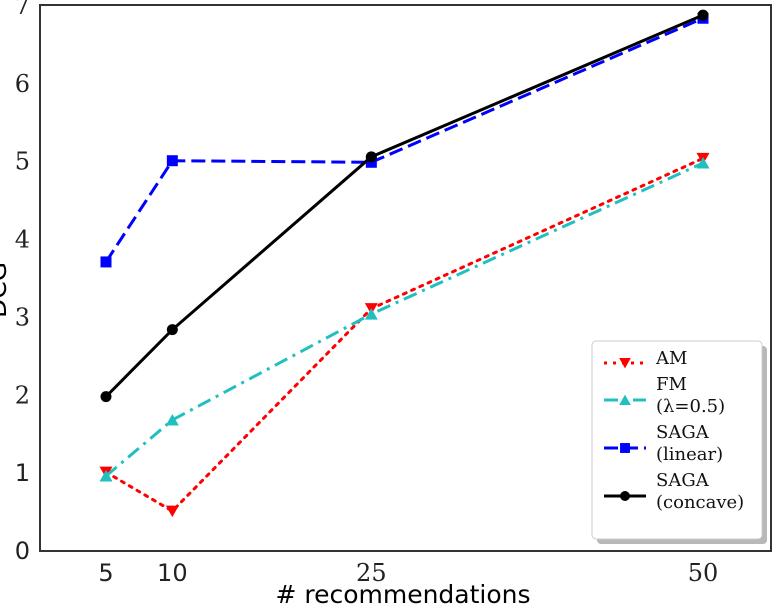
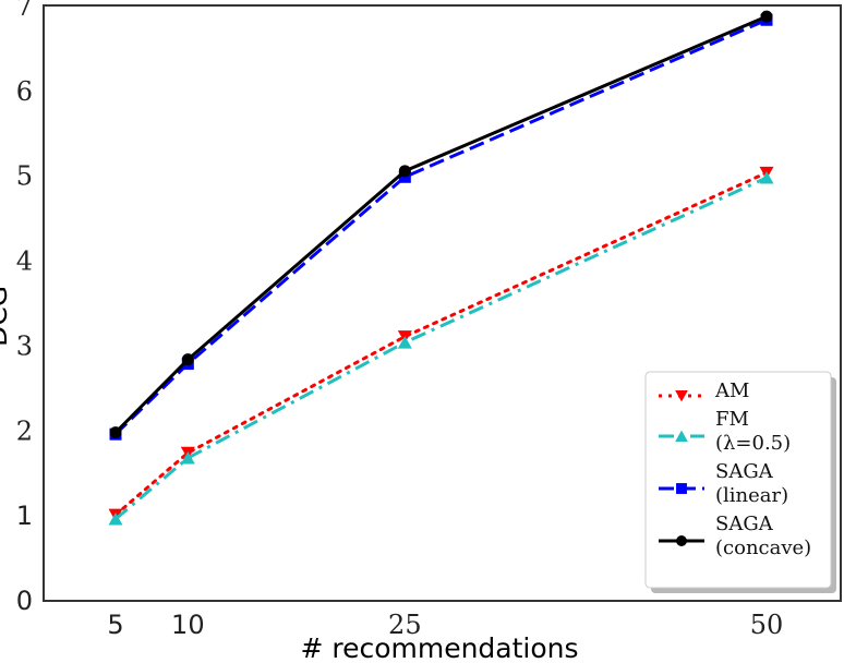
SAGA (linear)/5: 3.7 -> 1.9
AM/10: 0.5 -> 1.7
SAGA (linear)/10: 5.0 -> 2.8
